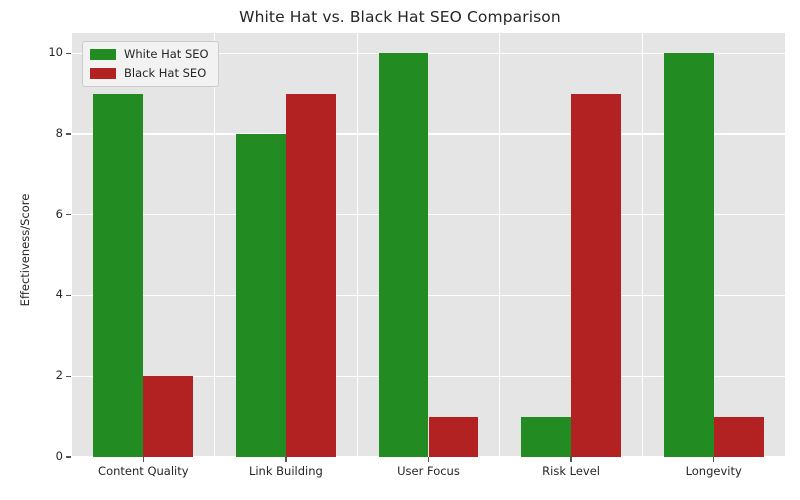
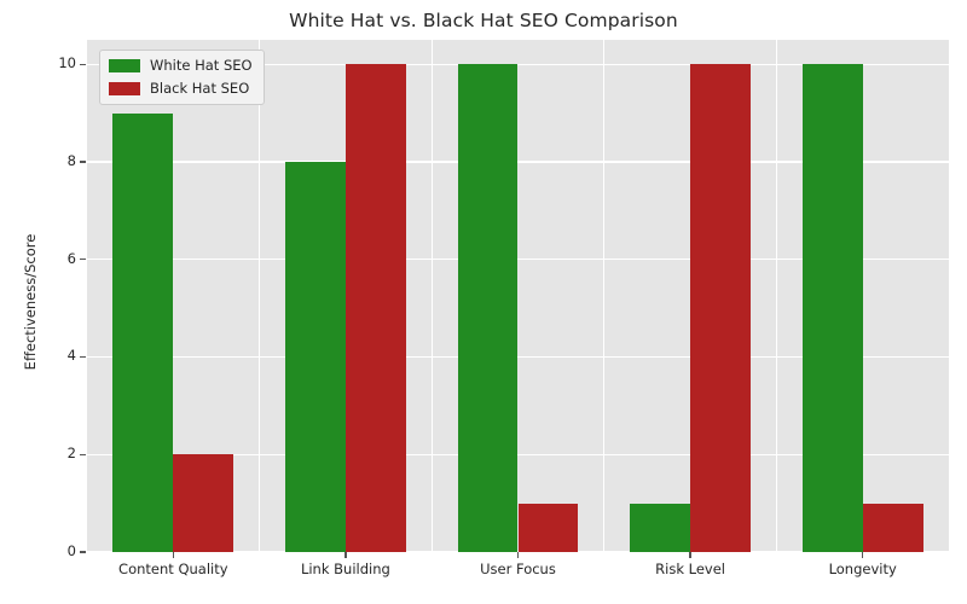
Black Hat SEO/Link Building: 9 -> 10
Black Hat SEO/Risk Level: 9 -> 10
